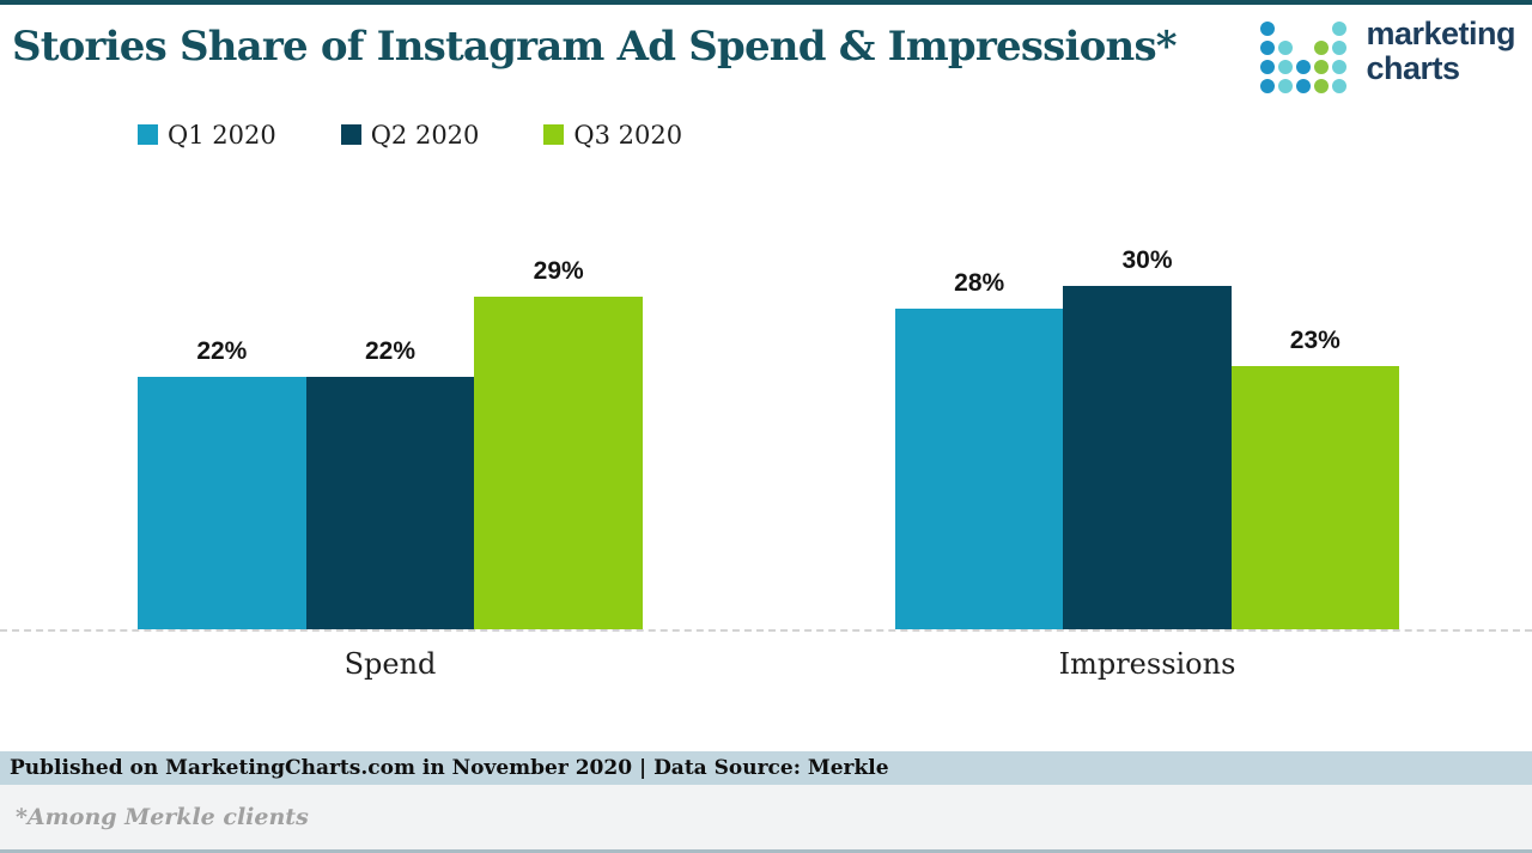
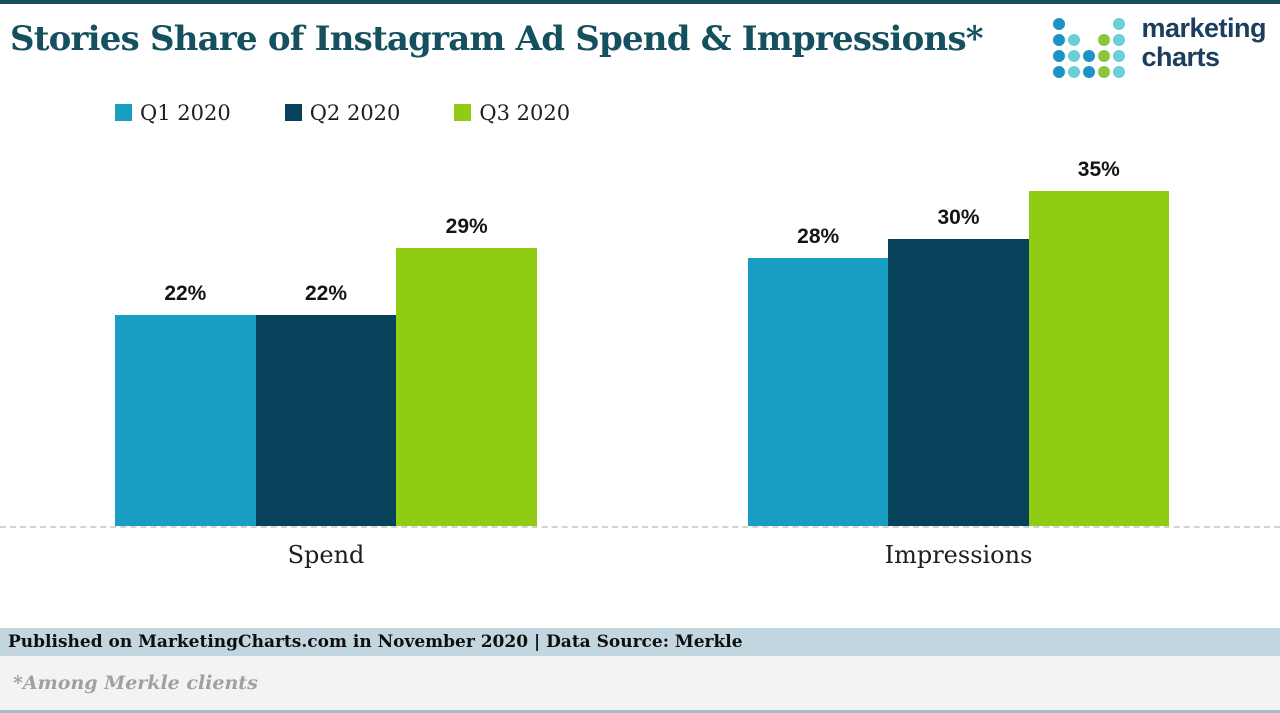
Q3 2020/Impressions: 23% -> 35%
